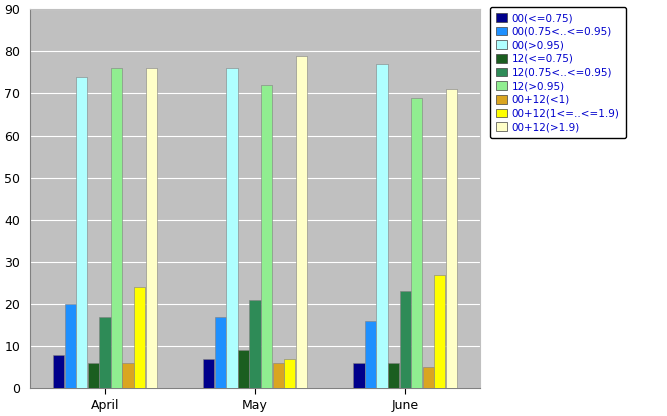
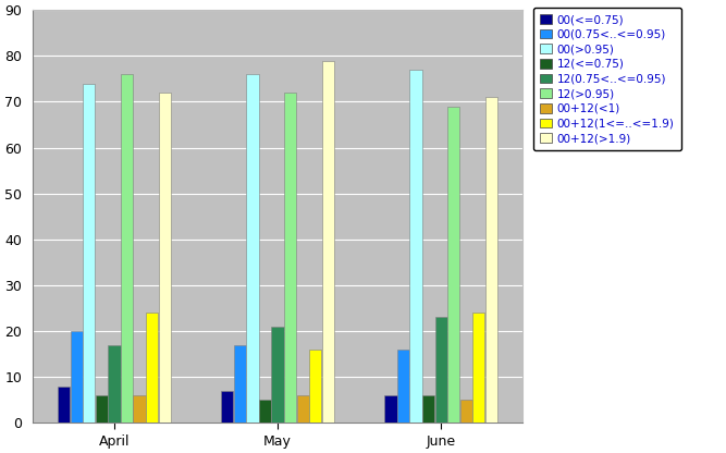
00+12(>1.9)/April: 76 -> 72
12(<=0.75)/May: 9 -> 5
00+12(1<=..<=1.9)/May: 7 -> 16
00+12(1<=..<=1.9)/June: 27 -> 24
